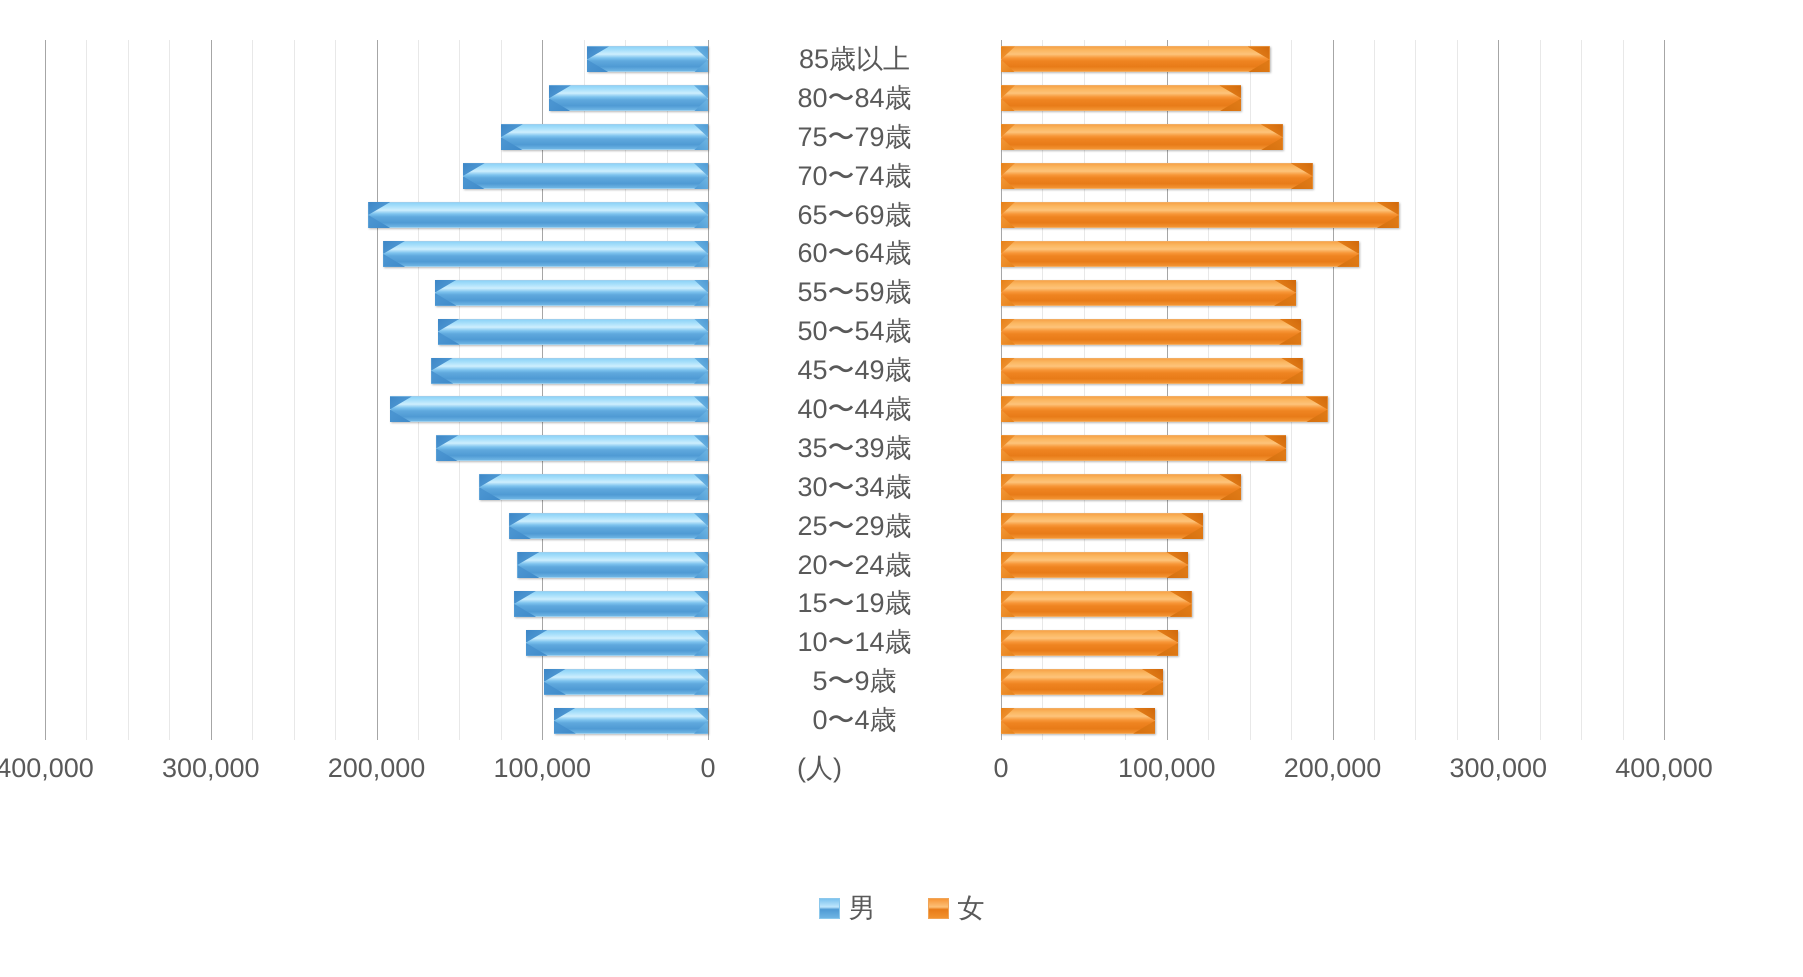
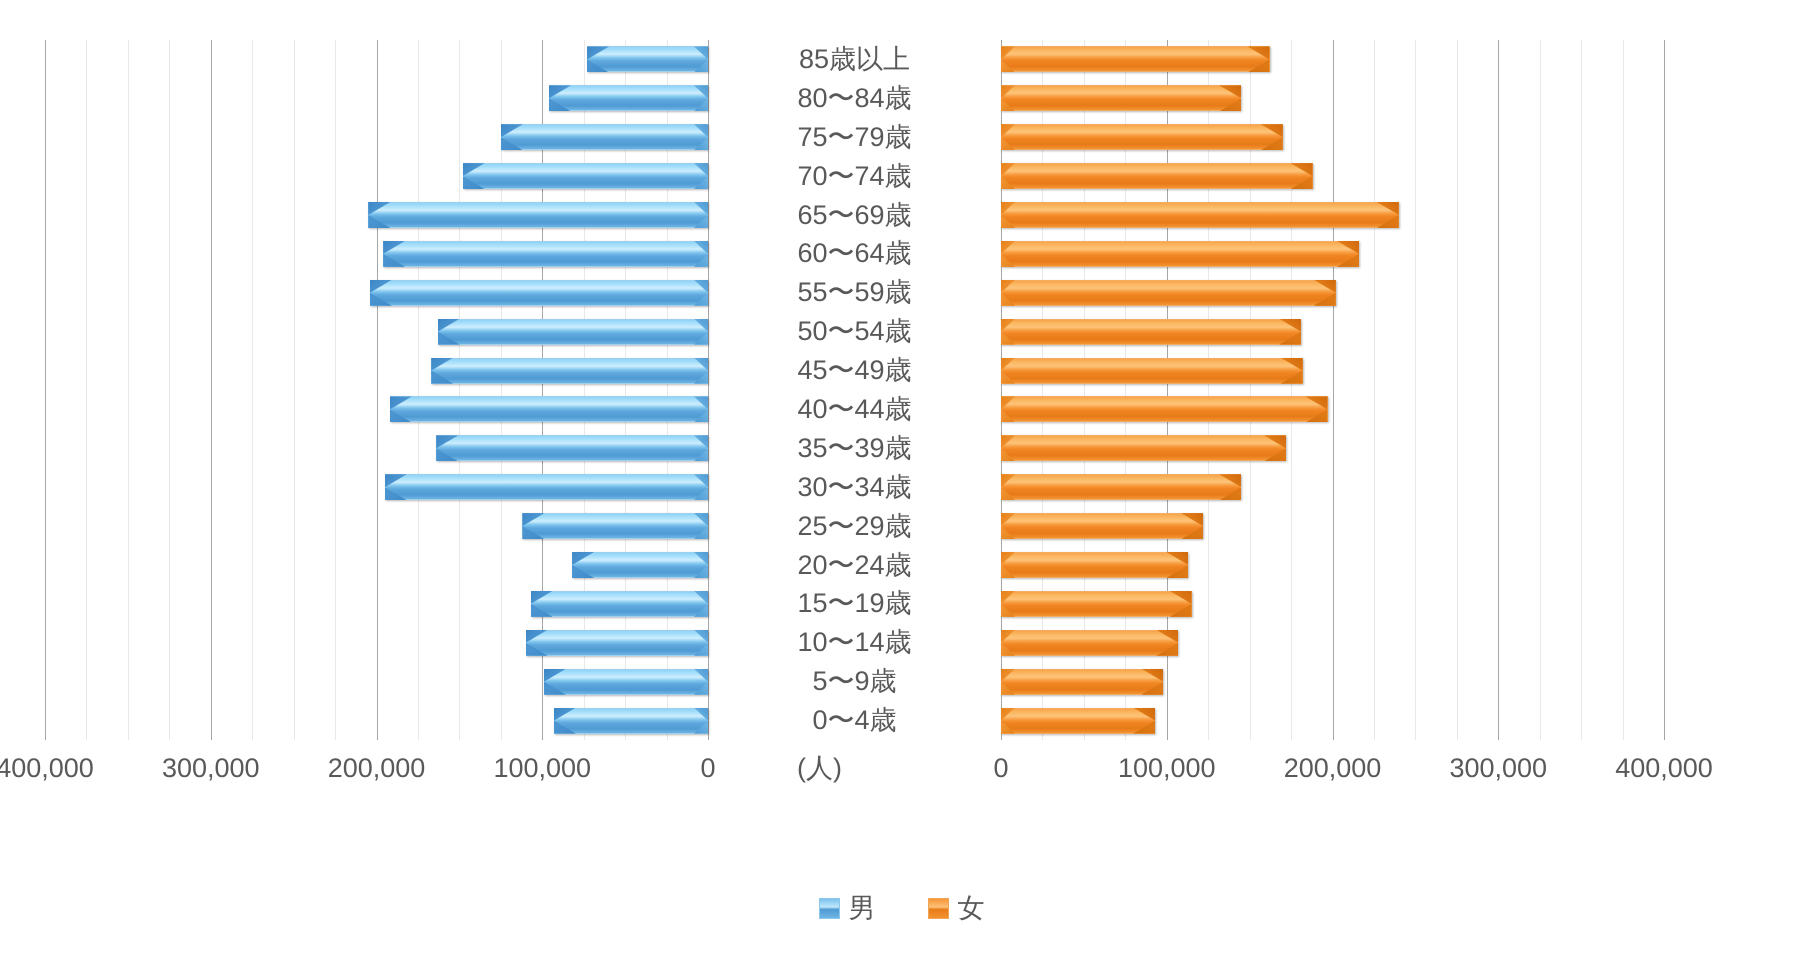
男/55〜59歳: 165000 -> 204000
女/55〜59歳: 178000 -> 202000
男/30〜34歳: 138000 -> 195000
男/25〜29歳: 120000 -> 112000
男/20〜24歳: 115000 -> 82000
男/15〜19歳: 117000 -> 107000
